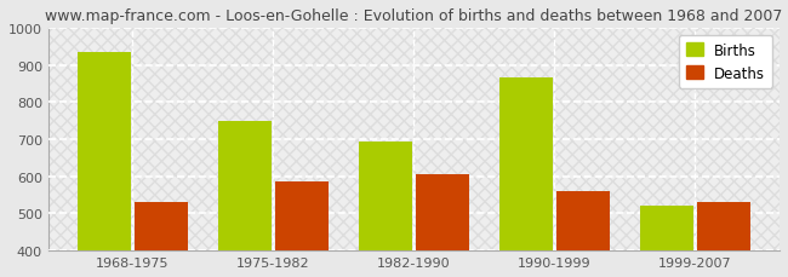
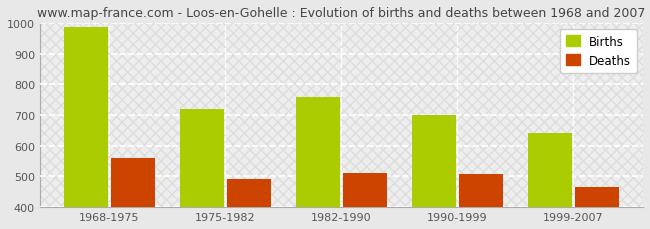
Births/1968-1975: 935 -> 985
Deaths/1968-1975: 530 -> 560
Births/1975-1982: 750 -> 720
Deaths/1975-1982: 585 -> 493
Births/1982-1990: 695 -> 760
Deaths/1982-1990: 605 -> 512
Births/1990-1999: 865 -> 700
Deaths/1990-1999: 560 -> 508
Births/1999-2007: 520 -> 640
Deaths/1999-2007: 530 -> 465
